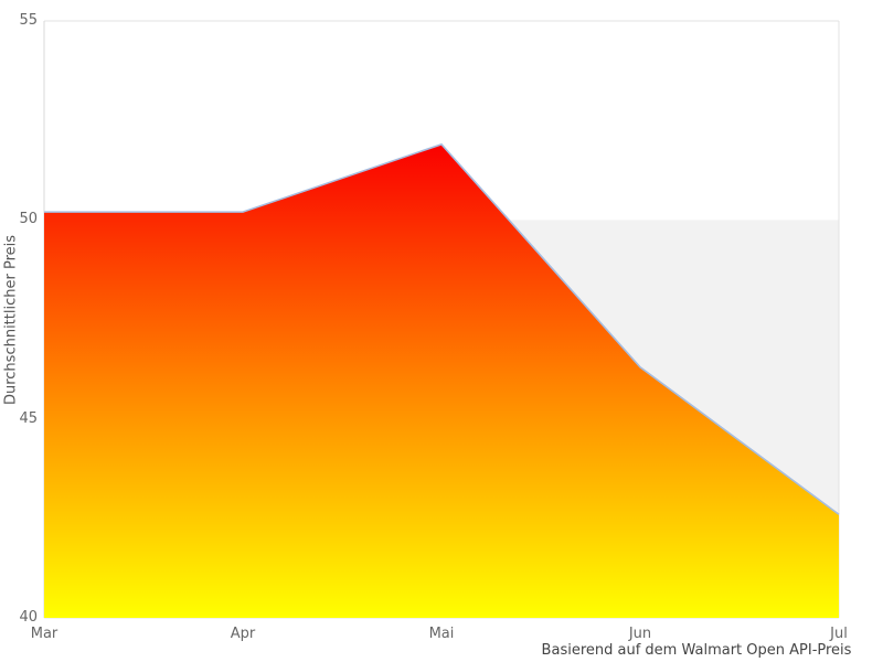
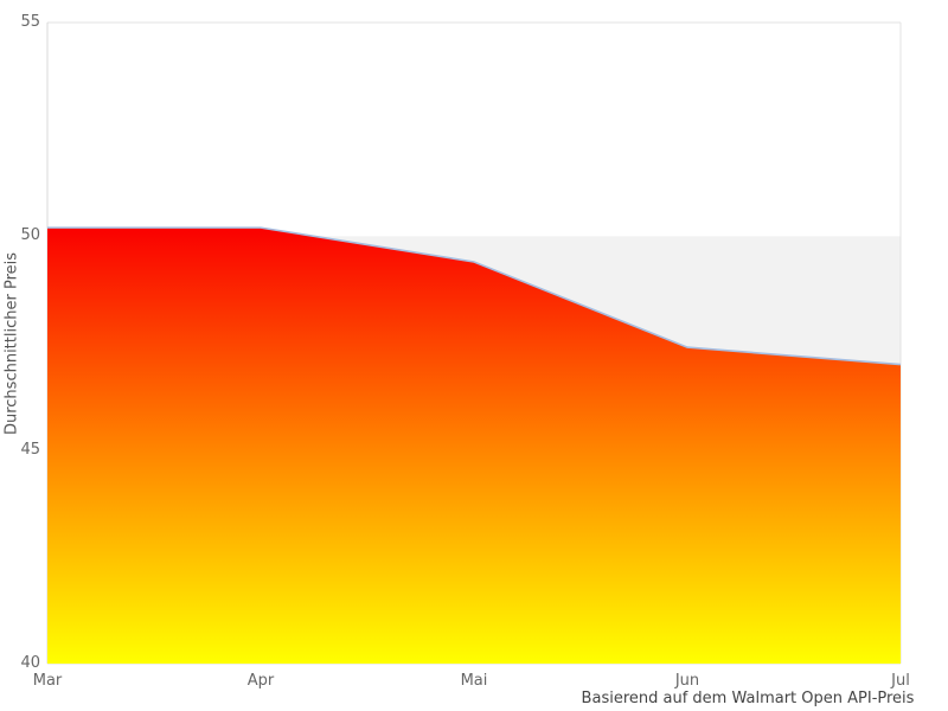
Mai: 51.9 -> 49.4
Jun: 46.3 -> 47.4
Jul: 42.6 -> 47.0
